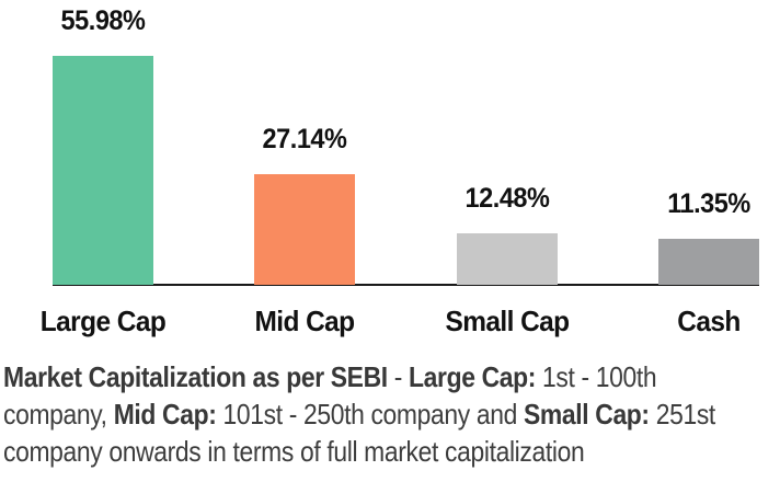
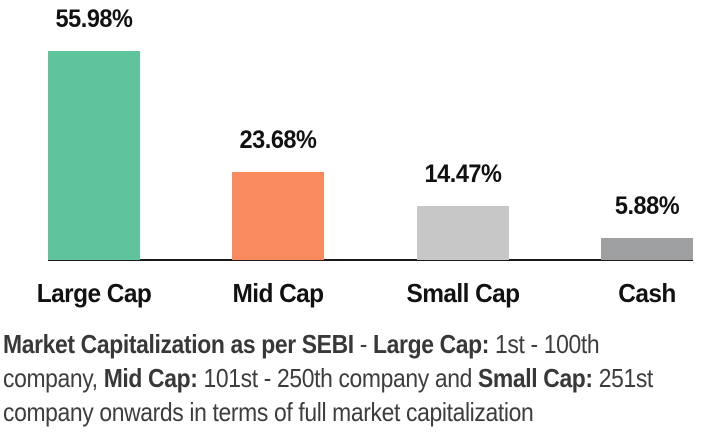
Mid Cap: 27.14% -> 23.68%
Small Cap: 12.48% -> 14.47%
Cash: 11.35% -> 5.88%
